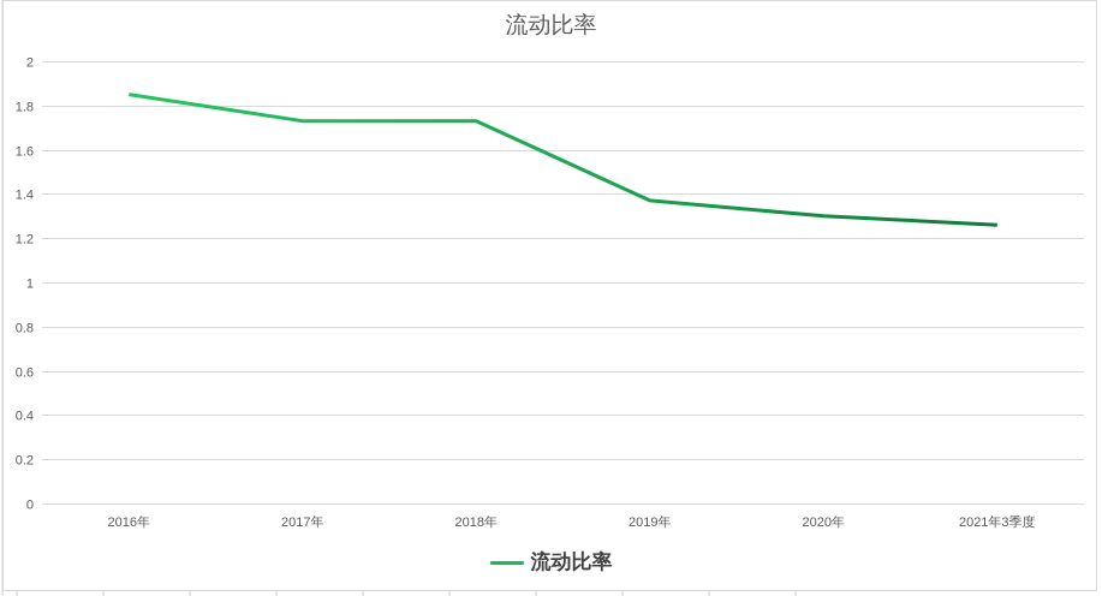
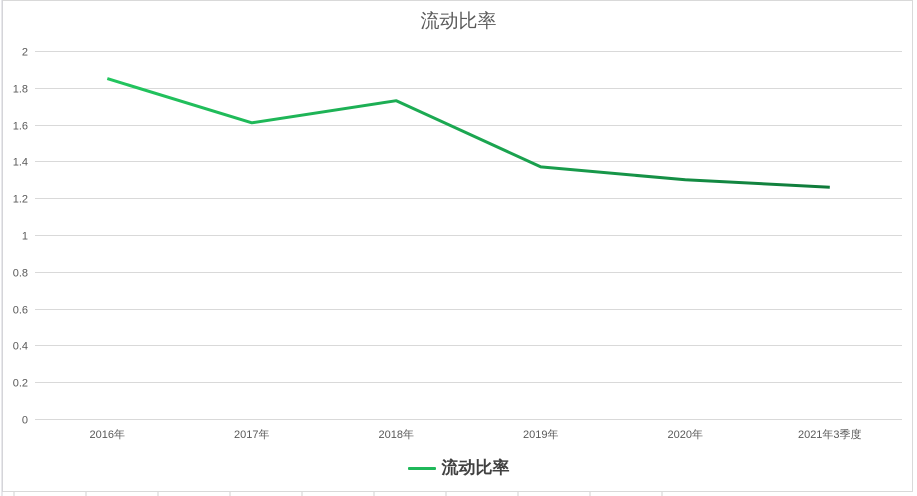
2017年: 1.73 -> 1.61
